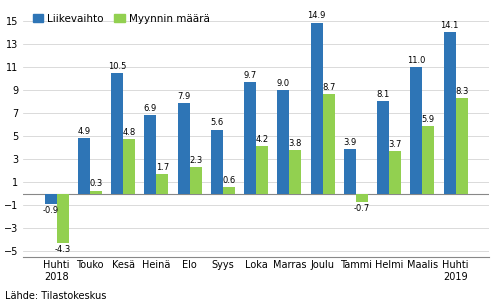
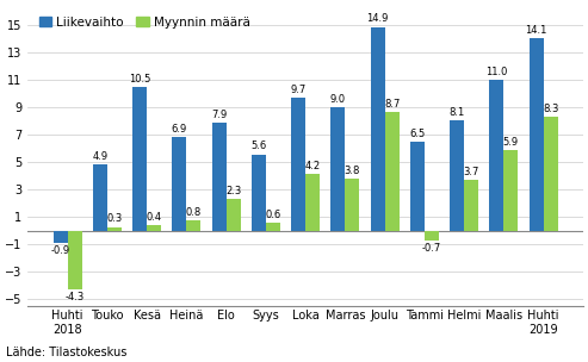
Myynnin määrä/Kesä: 4.8 -> 0.4
Myynnin määrä/Heinä: 1.7 -> 0.8
Liikevaihto/Tammi: 3.9 -> 6.5
